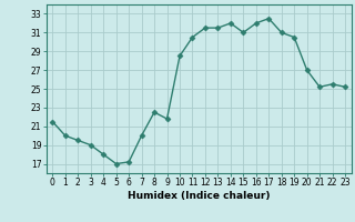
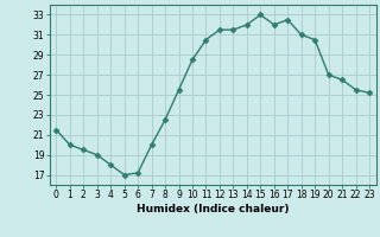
9: 21.8 -> 25.5
15: 31.0 -> 33.0
21: 25.2 -> 26.5
